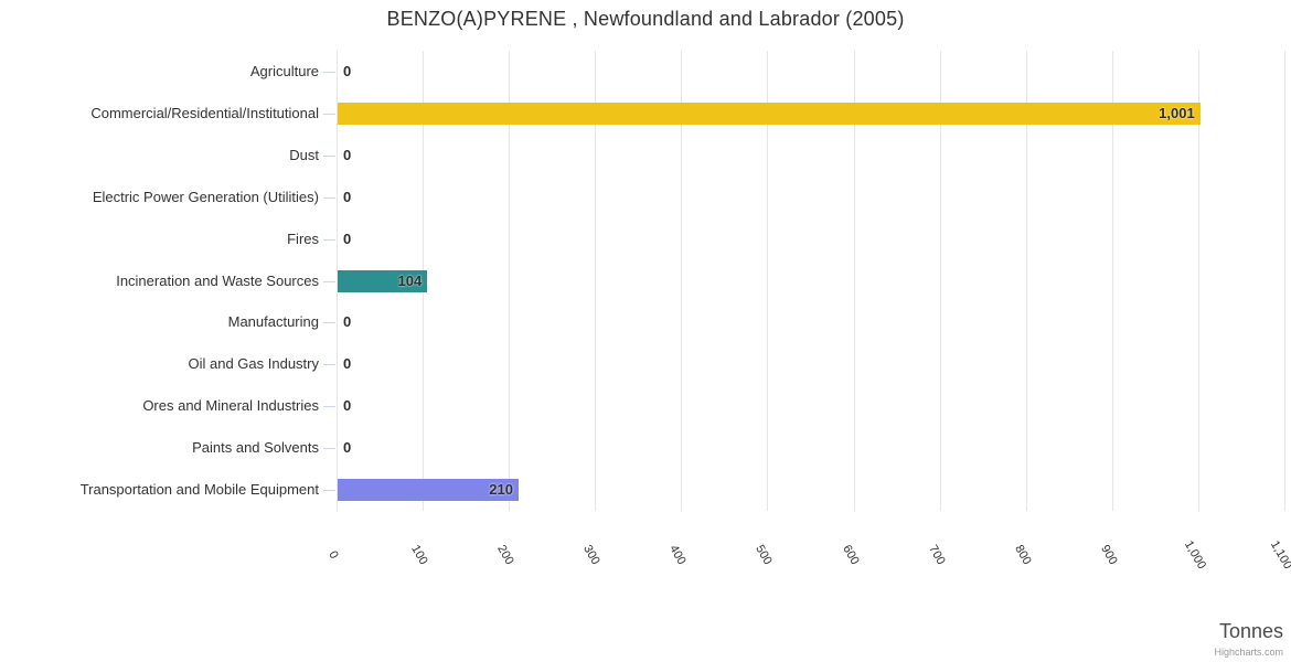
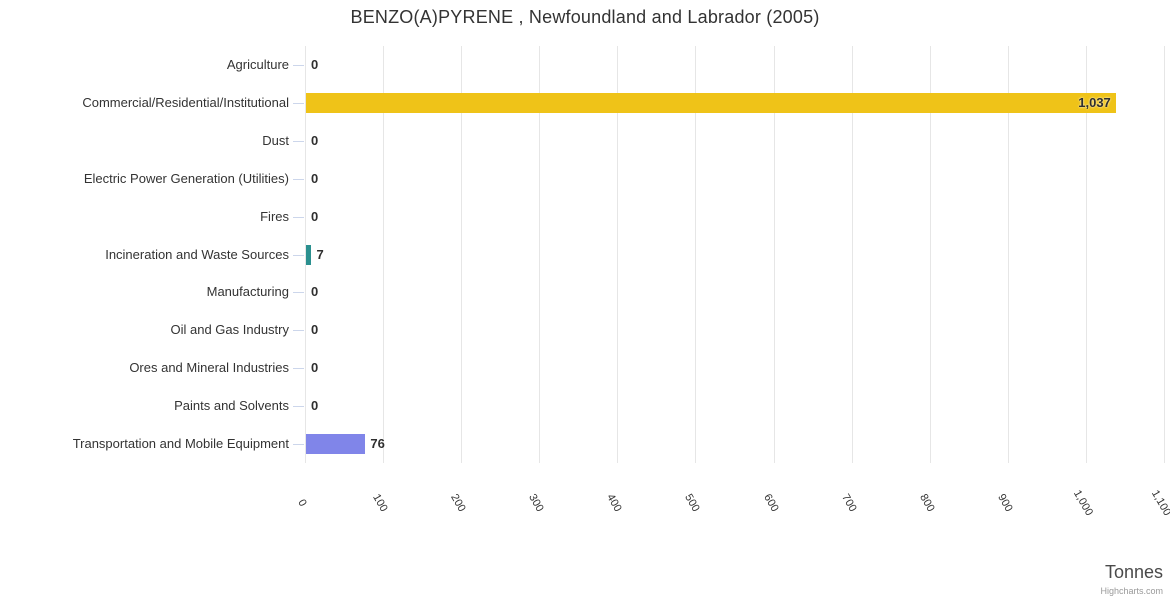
Commercial/Residential/Institutional: 1,001 -> 1,037
Incineration and Waste Sources: 104 -> 7
Transportation and Mobile Equipment: 210 -> 76
